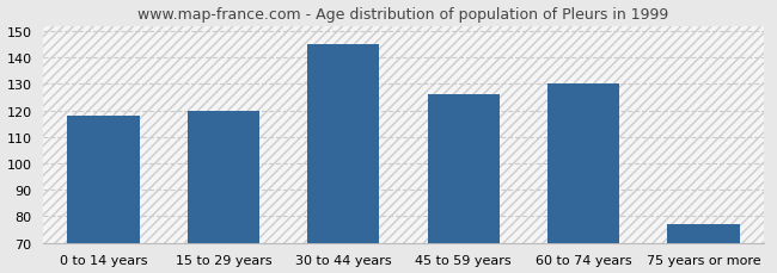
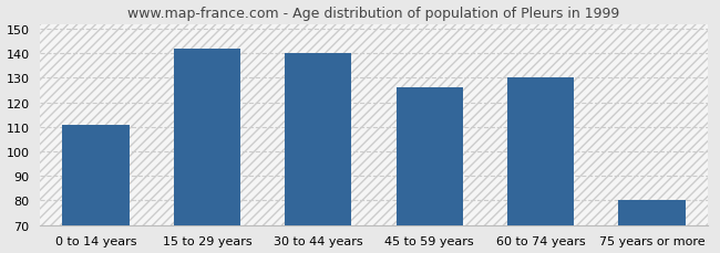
0 to 14 years: 118 -> 111
15 to 29 years: 120 -> 142
30 to 44 years: 145 -> 140
75 years or more: 77 -> 80
